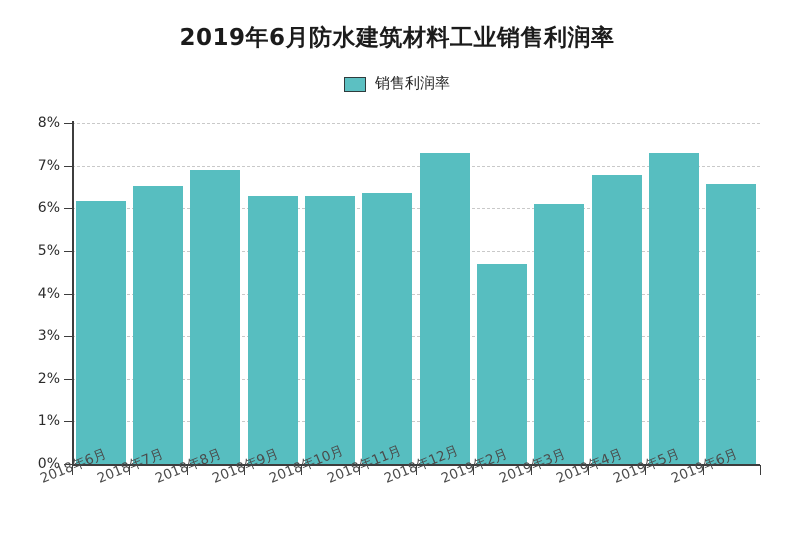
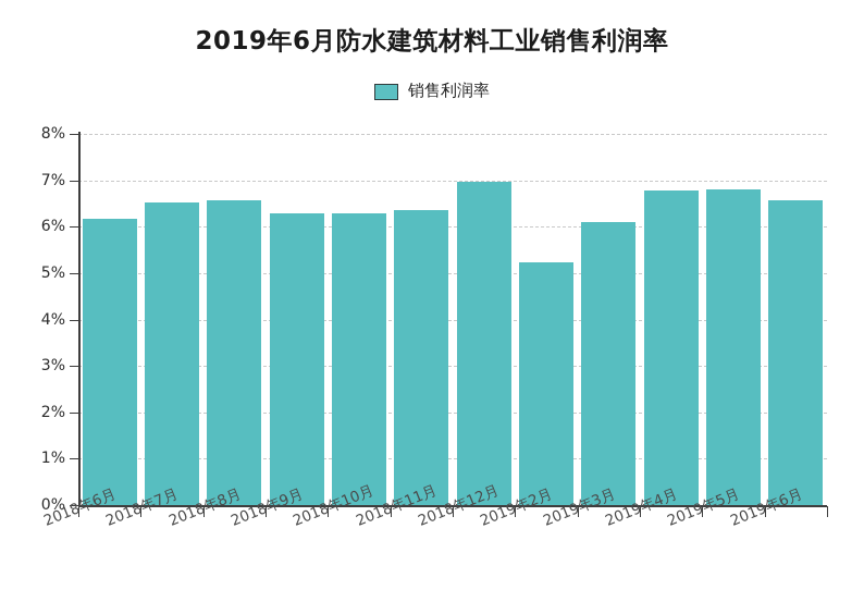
2018年8月: 6.9% -> 6.6%
2018年12月: 7.3% -> 7.0%
2019年2月: 4.7% -> 5.2%
2019年5月: 7.3% -> 6.8%
